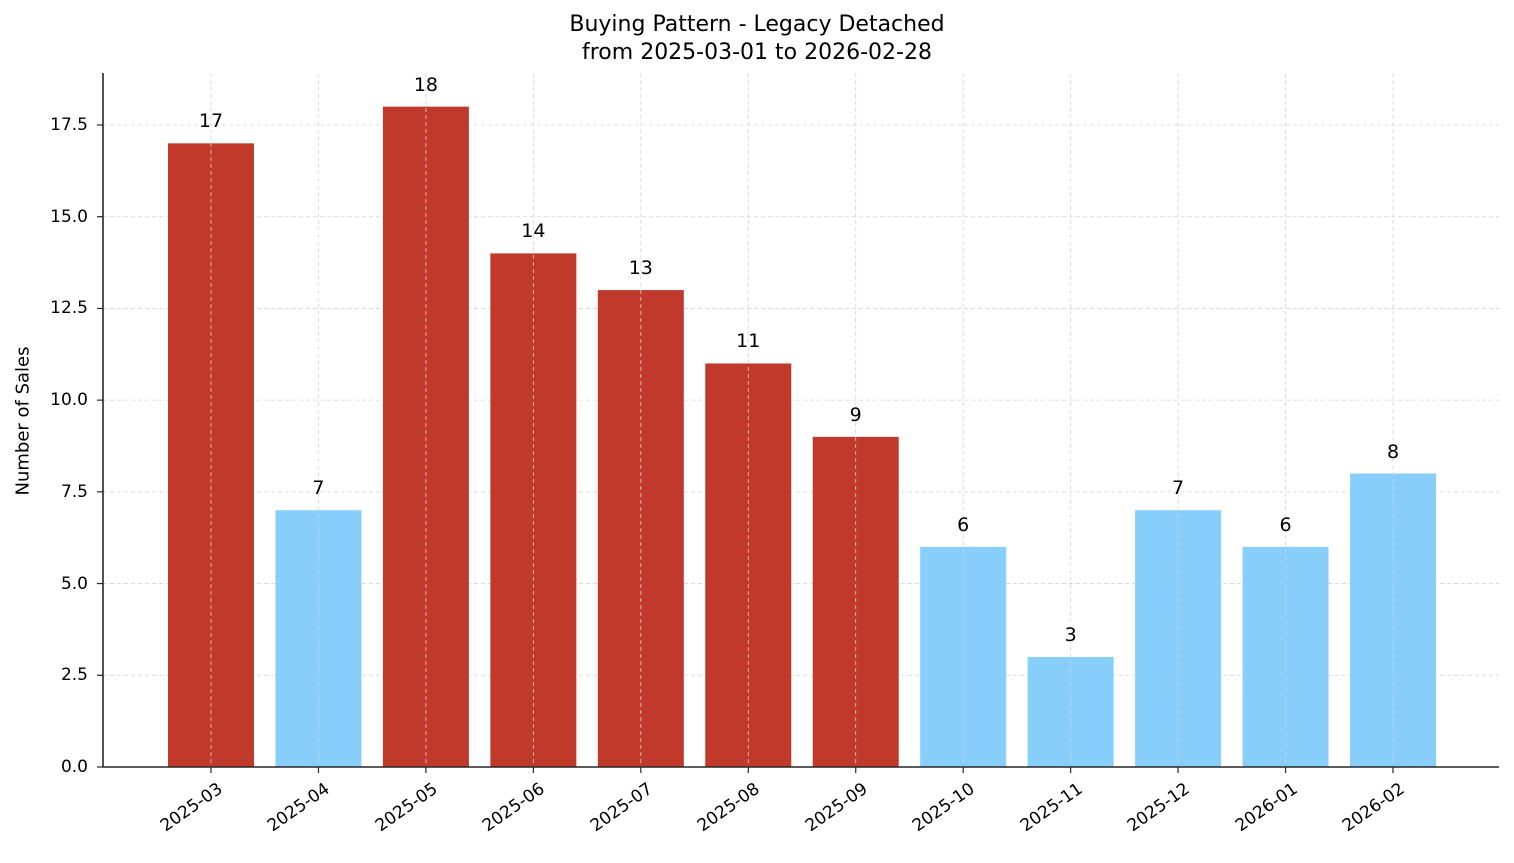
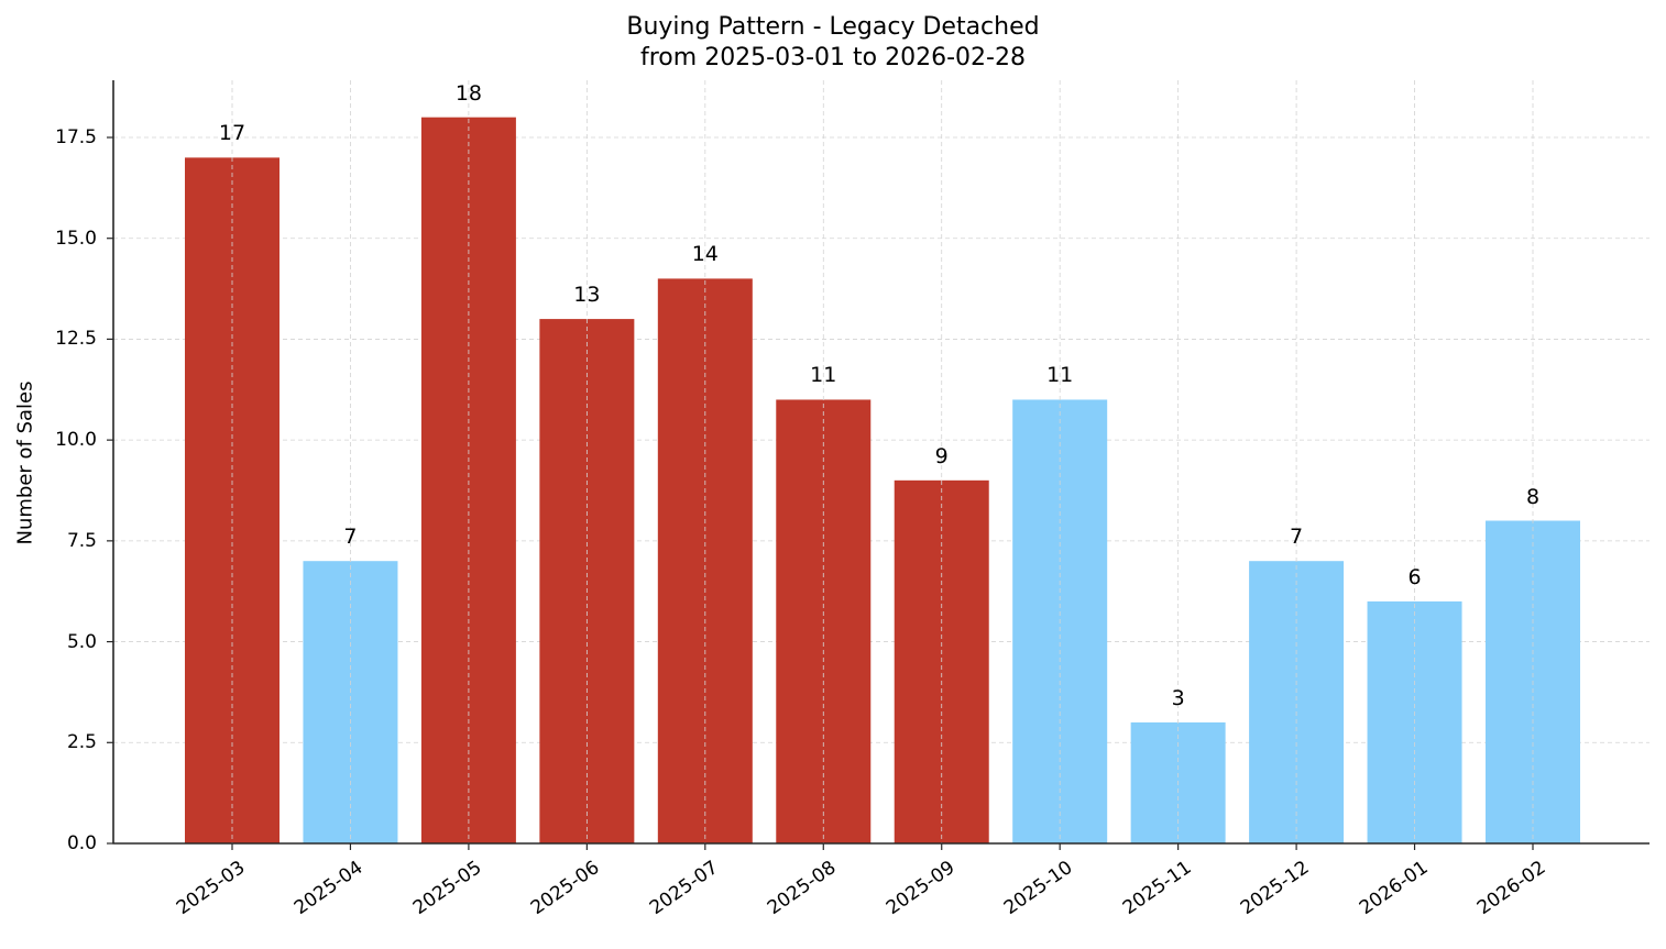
2025-06: 14 -> 13
2025-07: 13 -> 14
2025-10: 6 -> 11
